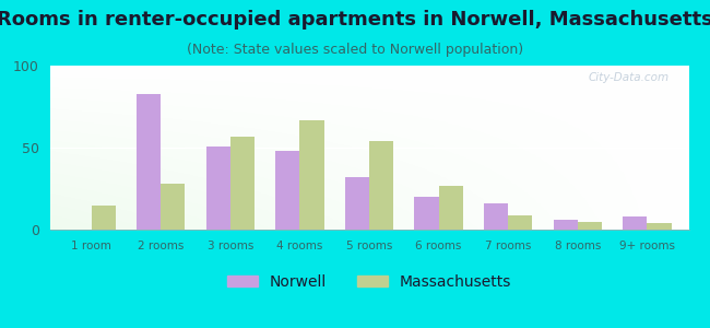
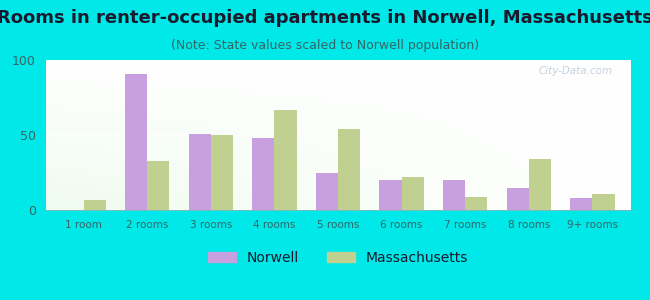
Massachusetts/1 room: 15 -> 7
Norwell/2 rooms: 83 -> 91
Massachusetts/2 rooms: 28 -> 33
Massachusetts/3 rooms: 57 -> 50
Norwell/5 rooms: 32 -> 25
Massachusetts/6 rooms: 27 -> 22
Norwell/7 rooms: 16 -> 20
Norwell/8 rooms: 6 -> 15
Massachusetts/8 rooms: 5 -> 34
Massachusetts/9+ rooms: 4 -> 11
